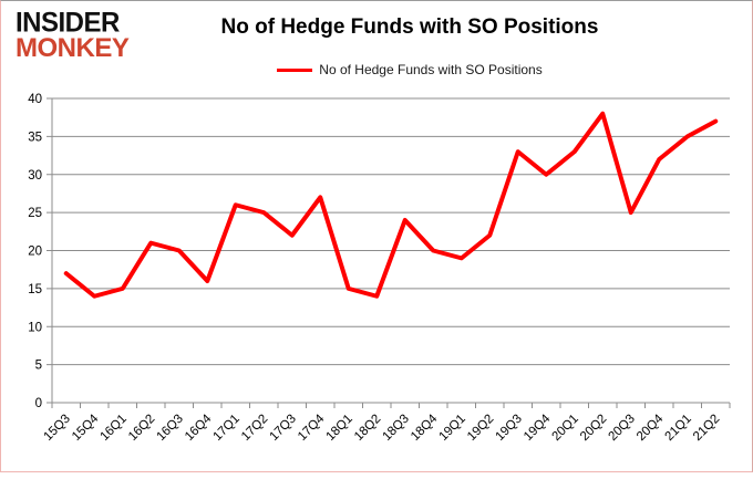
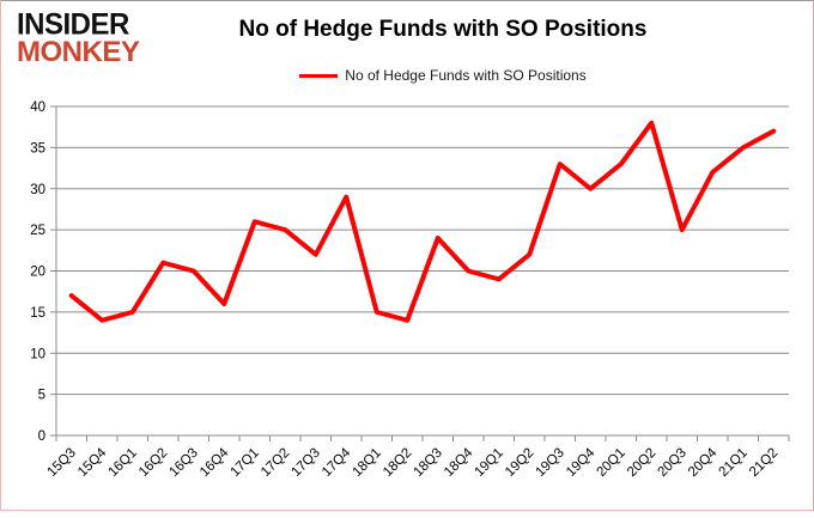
17Q4: 27 -> 29
